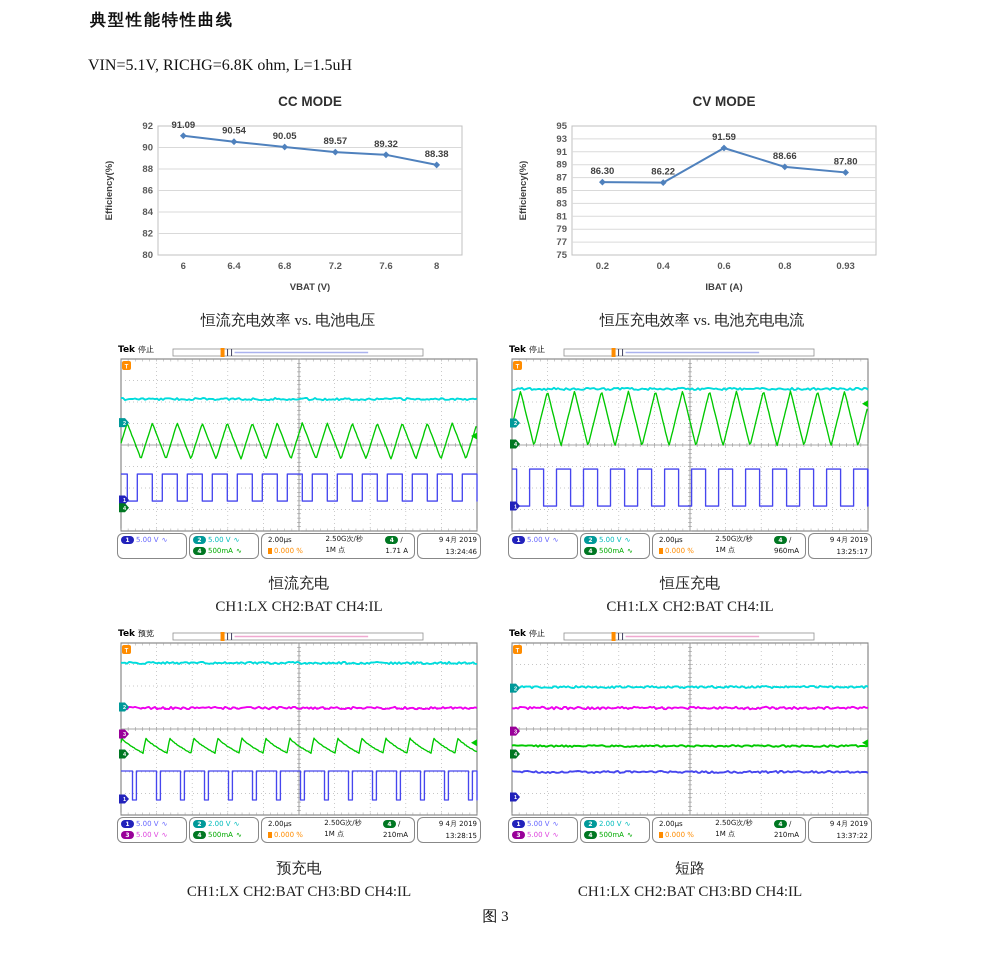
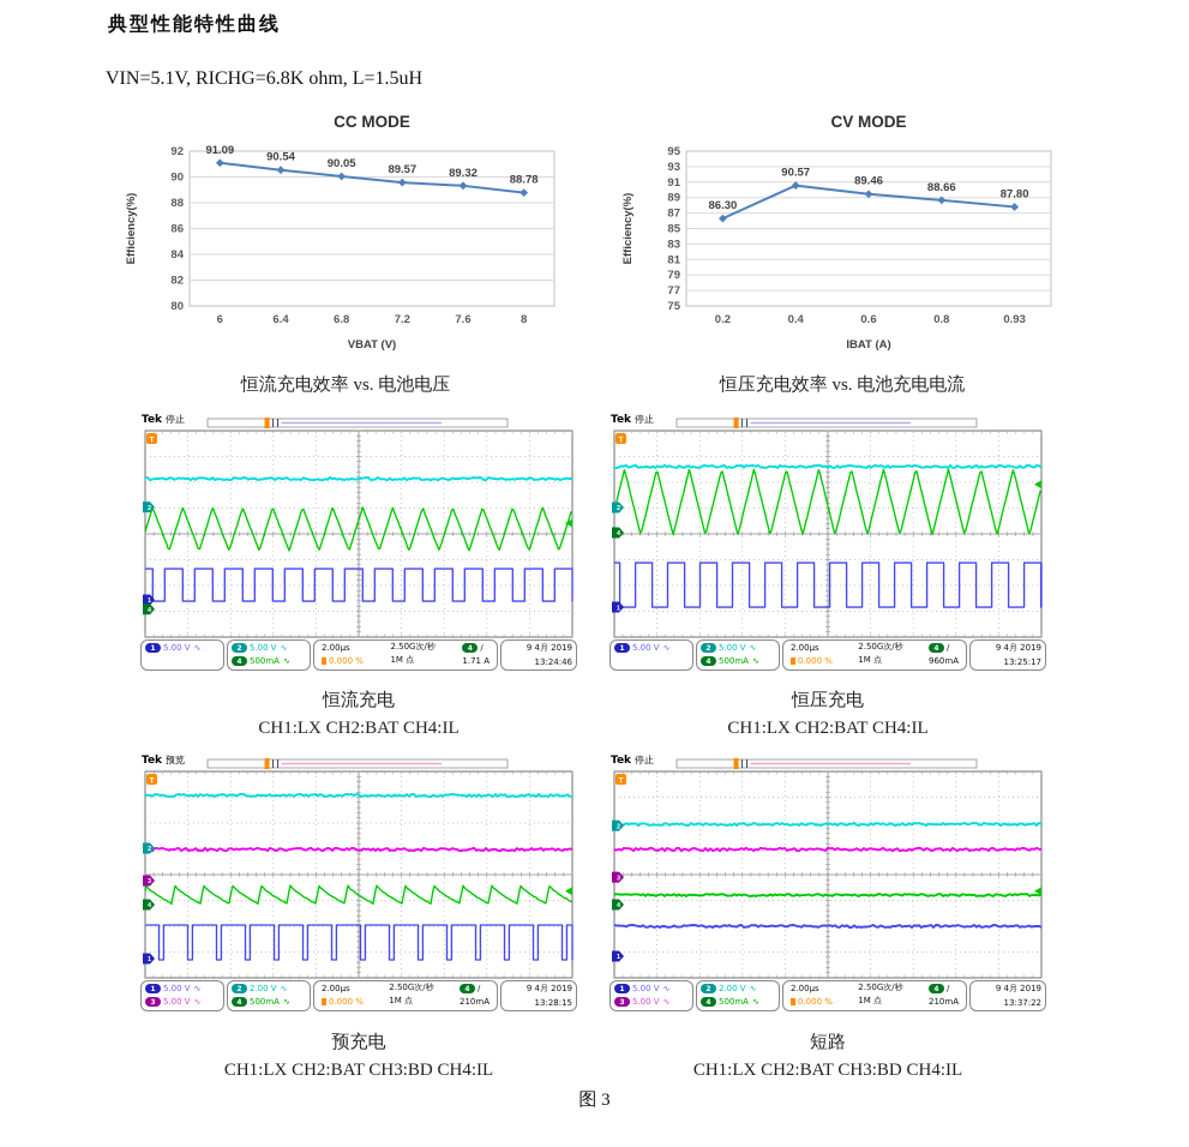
CC MODE/8: 88.38 -> 88.78
CV MODE/0.4: 86.22 -> 90.57
CV MODE/0.6: 91.59 -> 89.46
